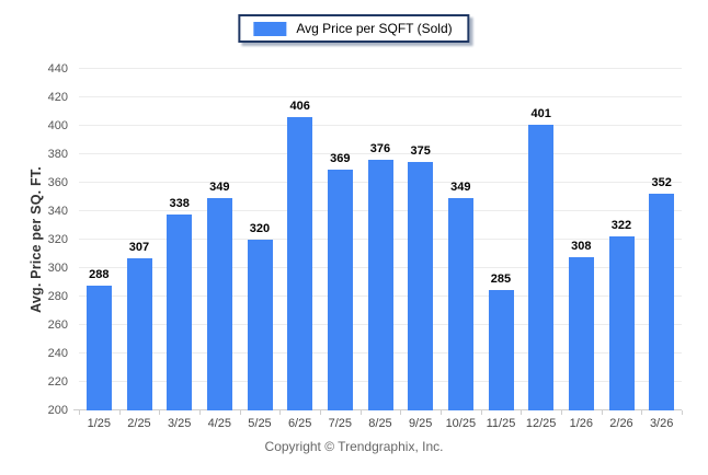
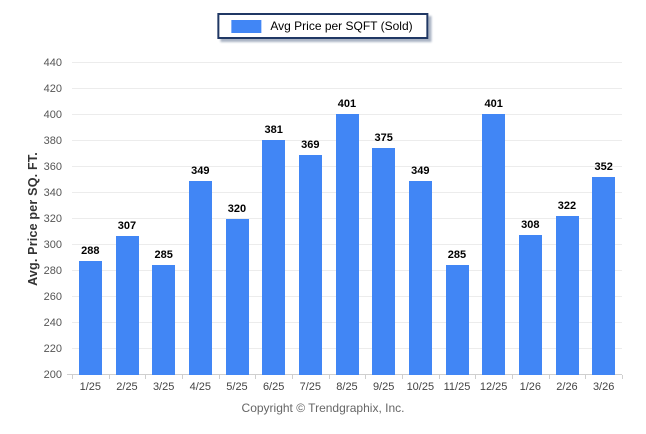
3/25: 338 -> 285
6/25: 406 -> 381
8/25: 376 -> 401
